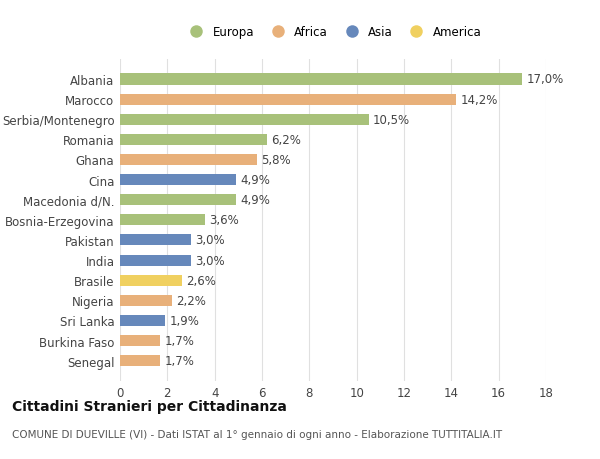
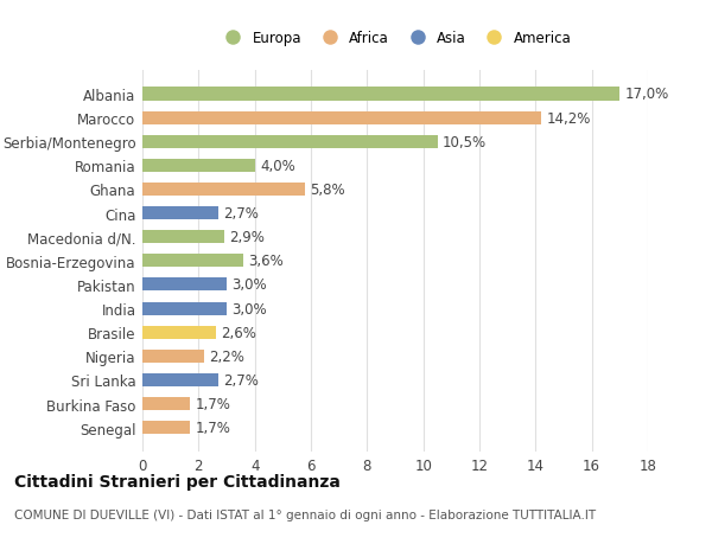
Romania: 6,2% -> 4,0%
Cina: 4,9% -> 2,7%
Macedonia d/N.: 4,9% -> 2,9%
Sri Lanka: 1,9% -> 2,7%
